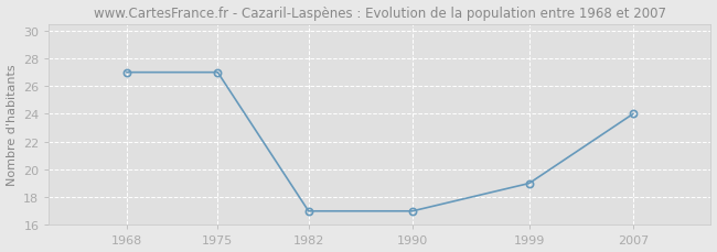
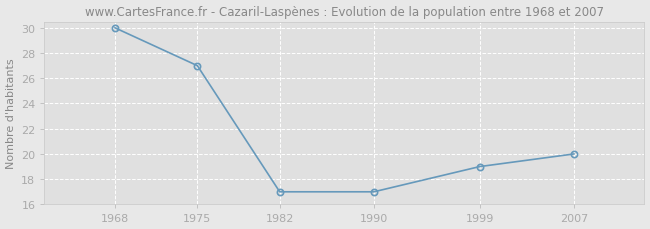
1968: 27 -> 30
2007: 24 -> 20
